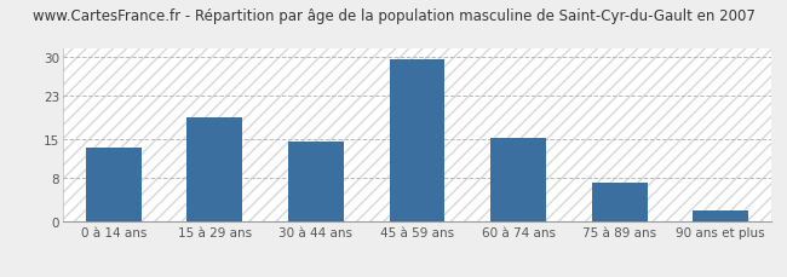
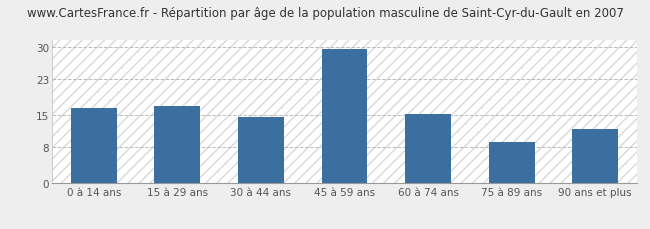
0 à 14 ans: 13.5 -> 16.5
15 à 29 ans: 19.0 -> 17.0
75 à 89 ans: 7.0 -> 9.0
90 ans et plus: 2.0 -> 12.0
